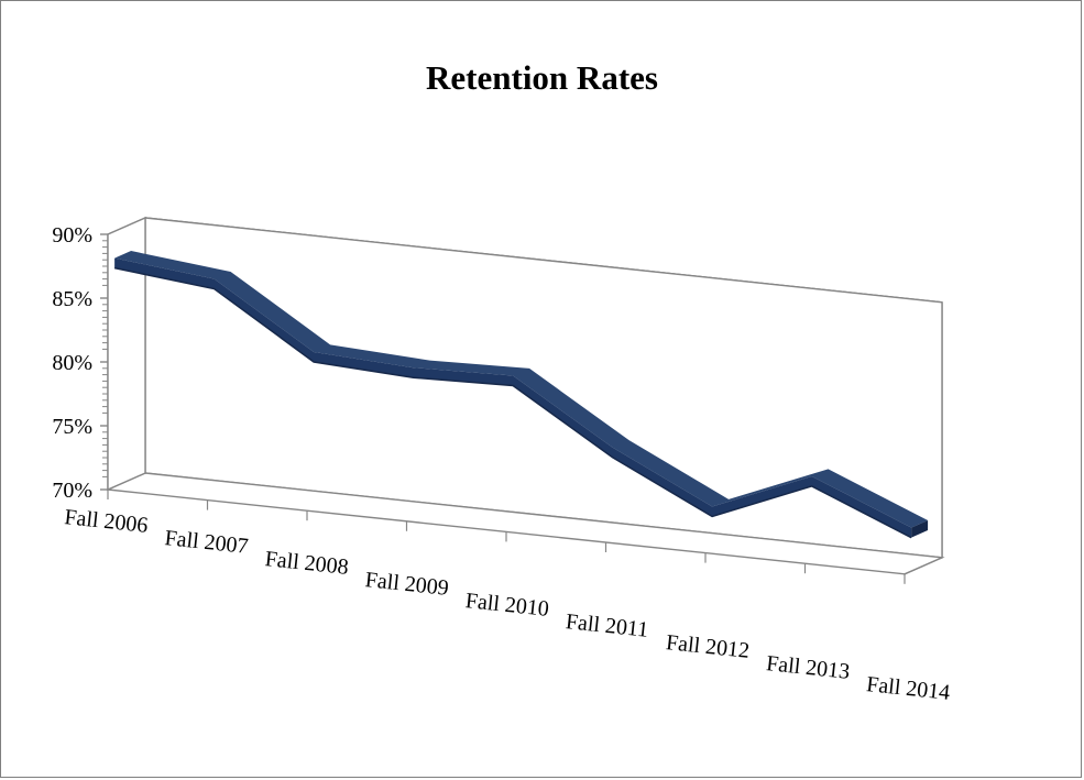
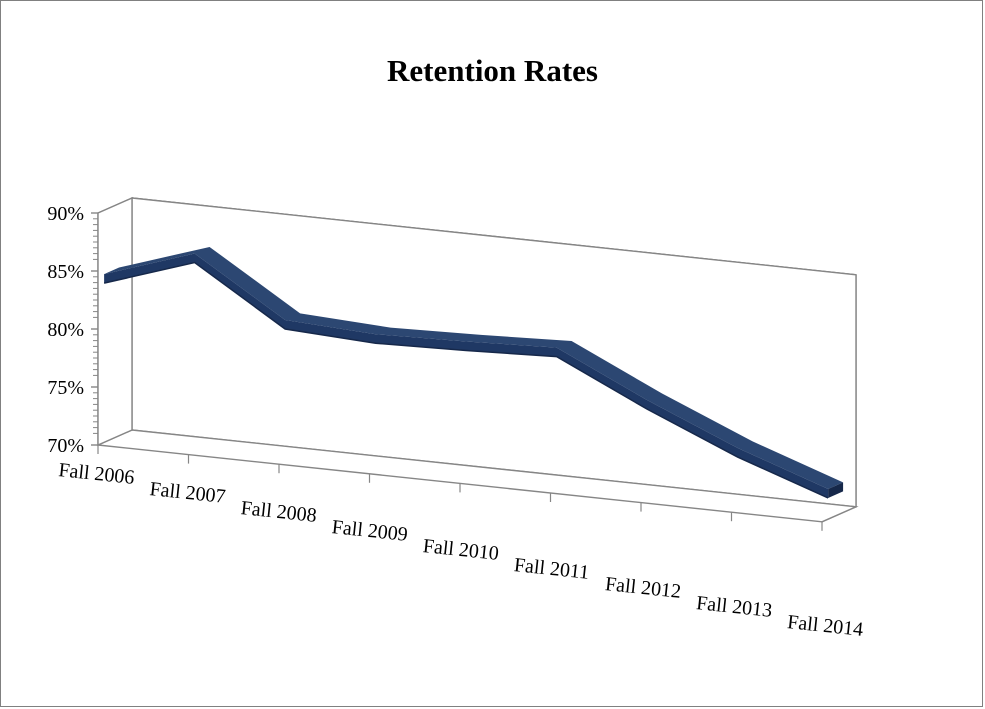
Fall 2006: 87.9% -> 84.5%
Fall 2011: 77.2% -> 82.3%
Fall 2012: 73.4% -> 78.6%
Fall 2013: 76.6% -> 75.3%
Fall 2014: 73.4% -> 72.6%
